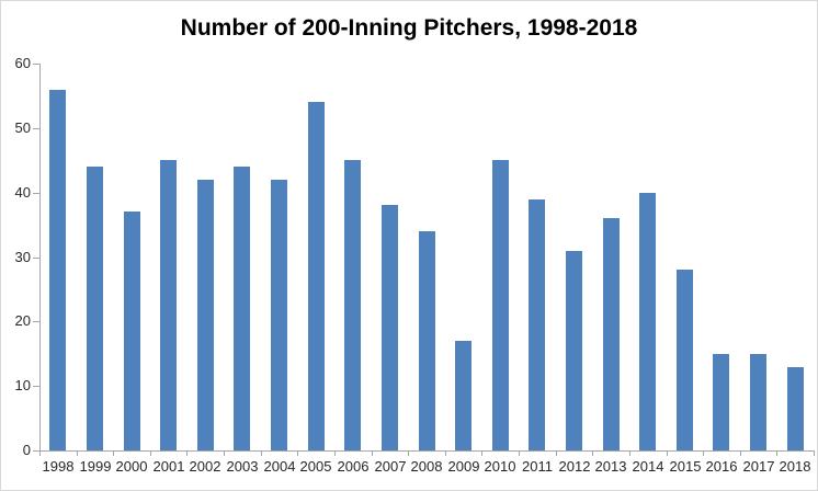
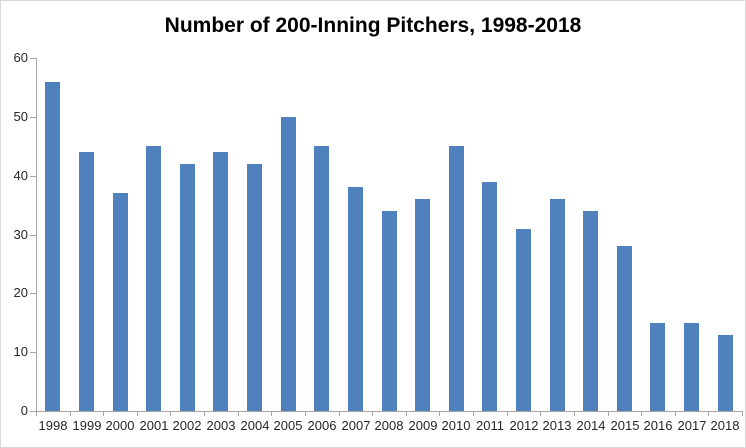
2005: 54 -> 50
2009: 17 -> 36
2014: 40 -> 34
